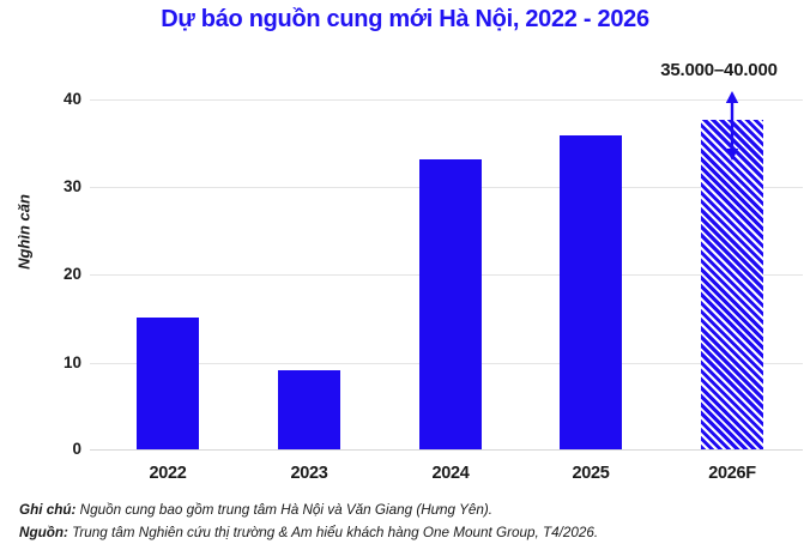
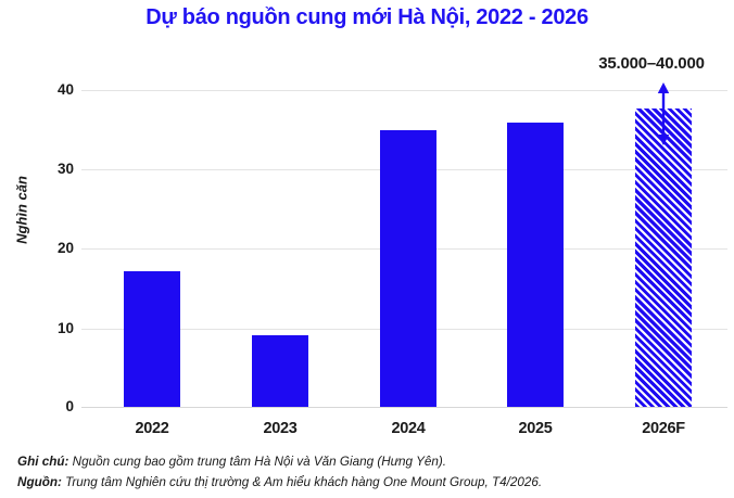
2022: 15 -> 17
2024: 33 -> 35
